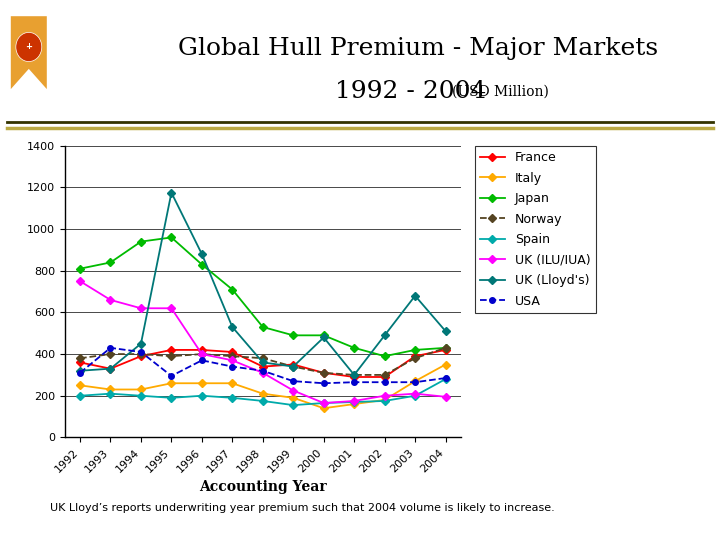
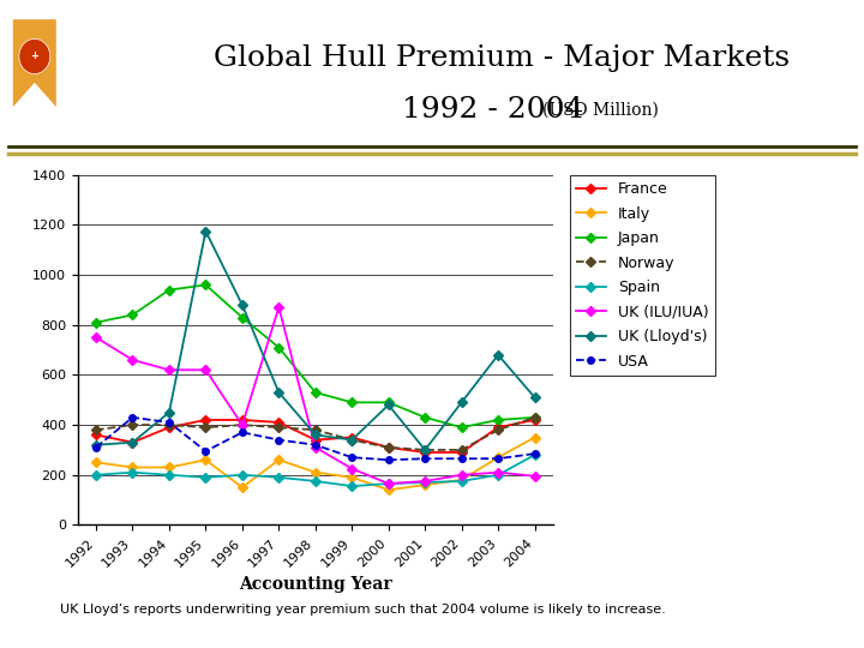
Italy/1996: 260 -> 150
UK (ILU/IUA)/1997: 370 -> 870
